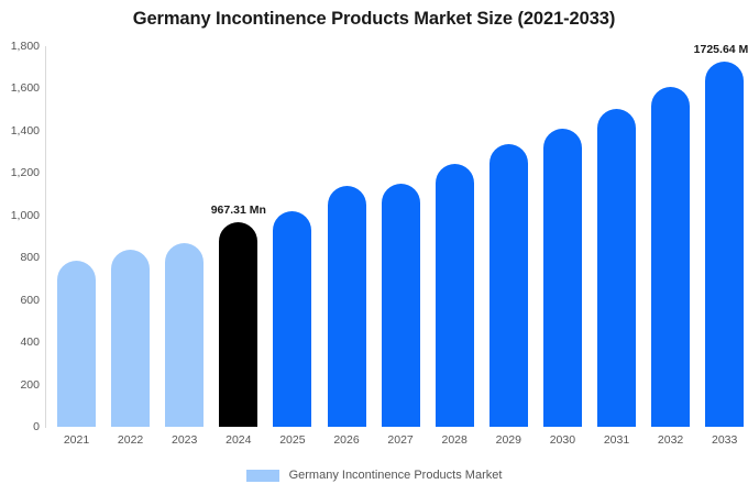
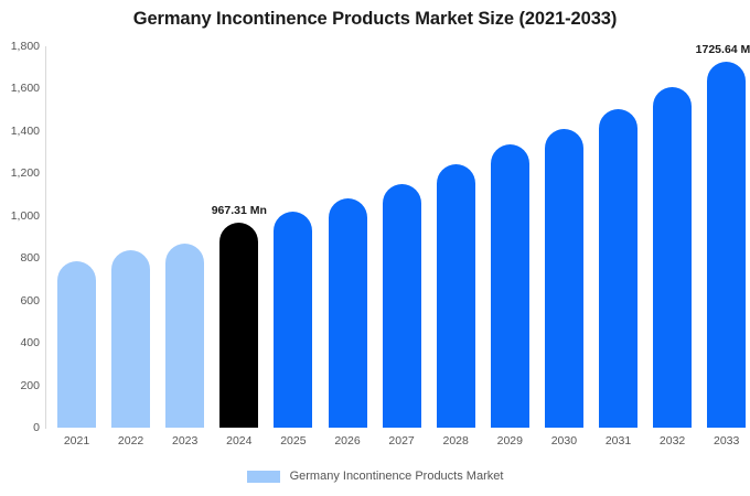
2026: 1140 -> 1080
